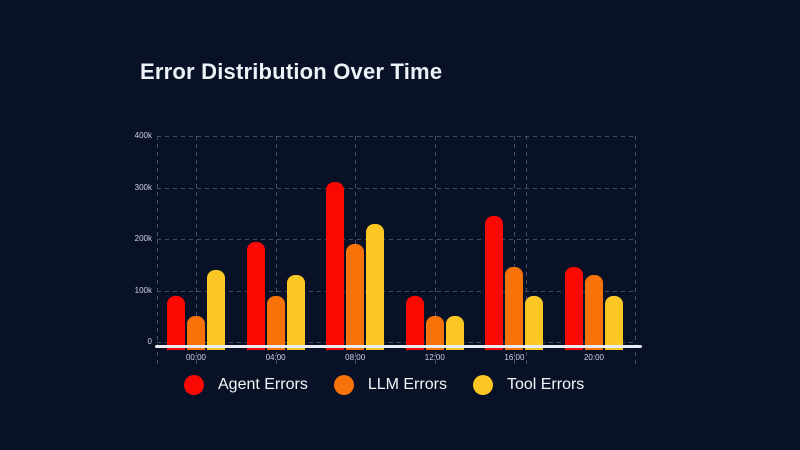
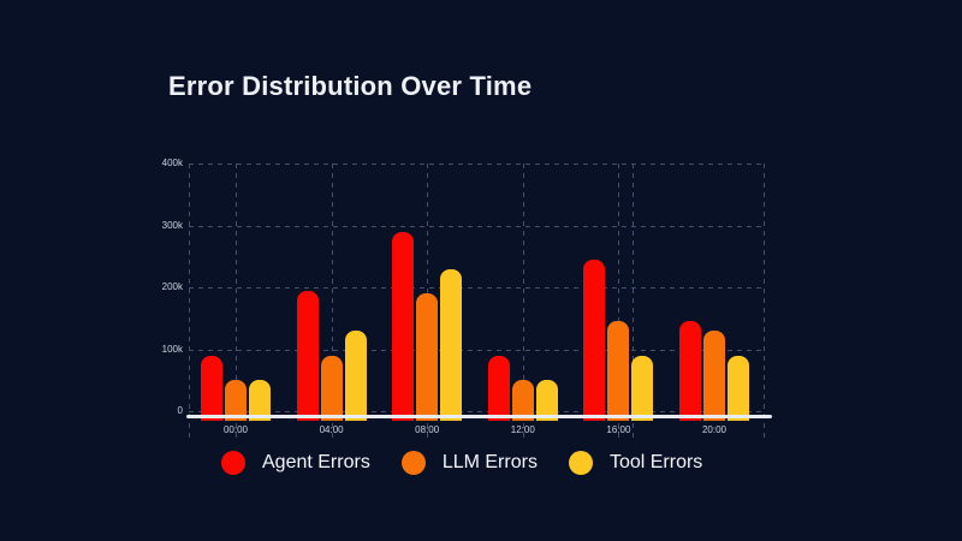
Tool Errors/00:00: 140k -> 50k
Agent Errors/08:00: 310k -> 290k
